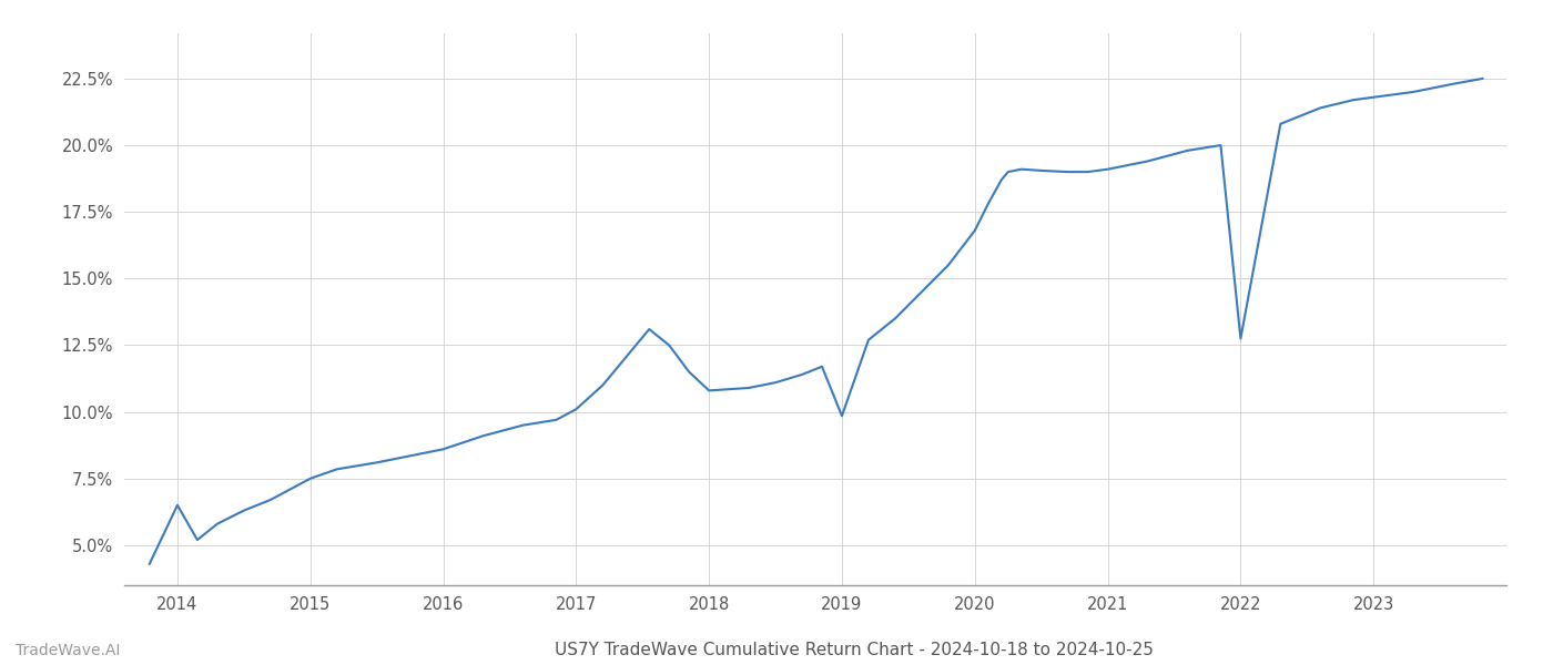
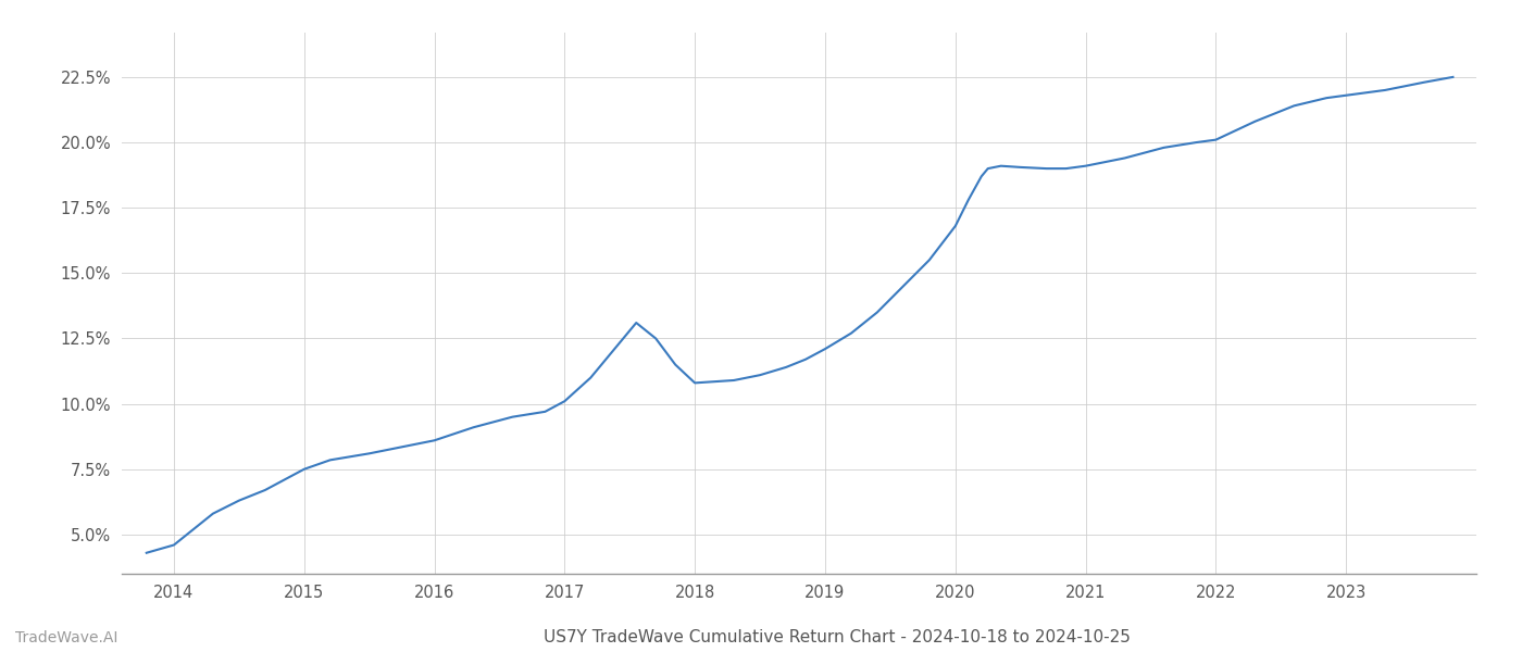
2014: 6.50% -> 4.60%
2019: 9.85% -> 12.10%
2022: 12.75% -> 20.10%
